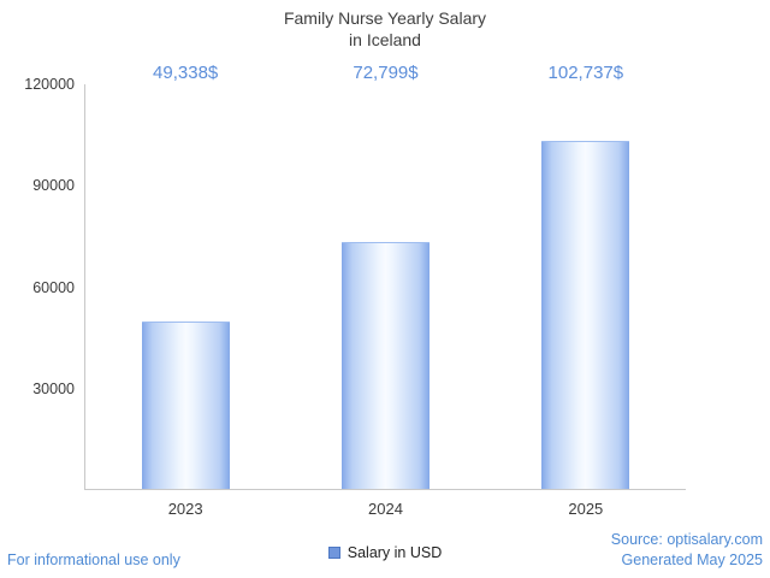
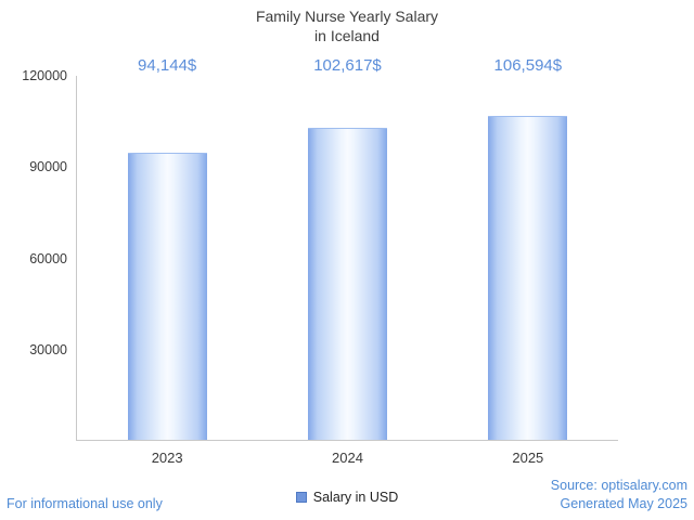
2023: 49,338 -> 94,144
2024: 72,799 -> 102,617
2025: 102,737 -> 106,594
